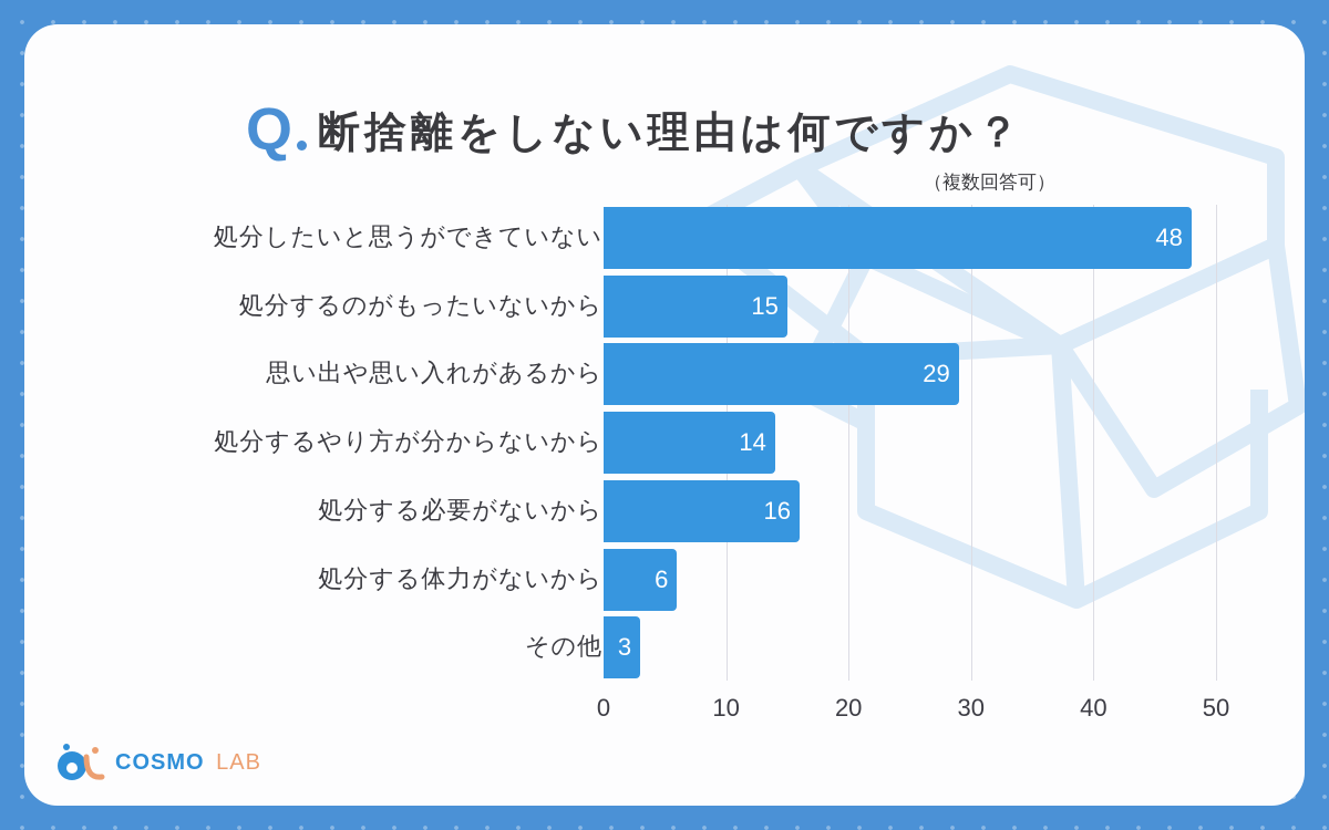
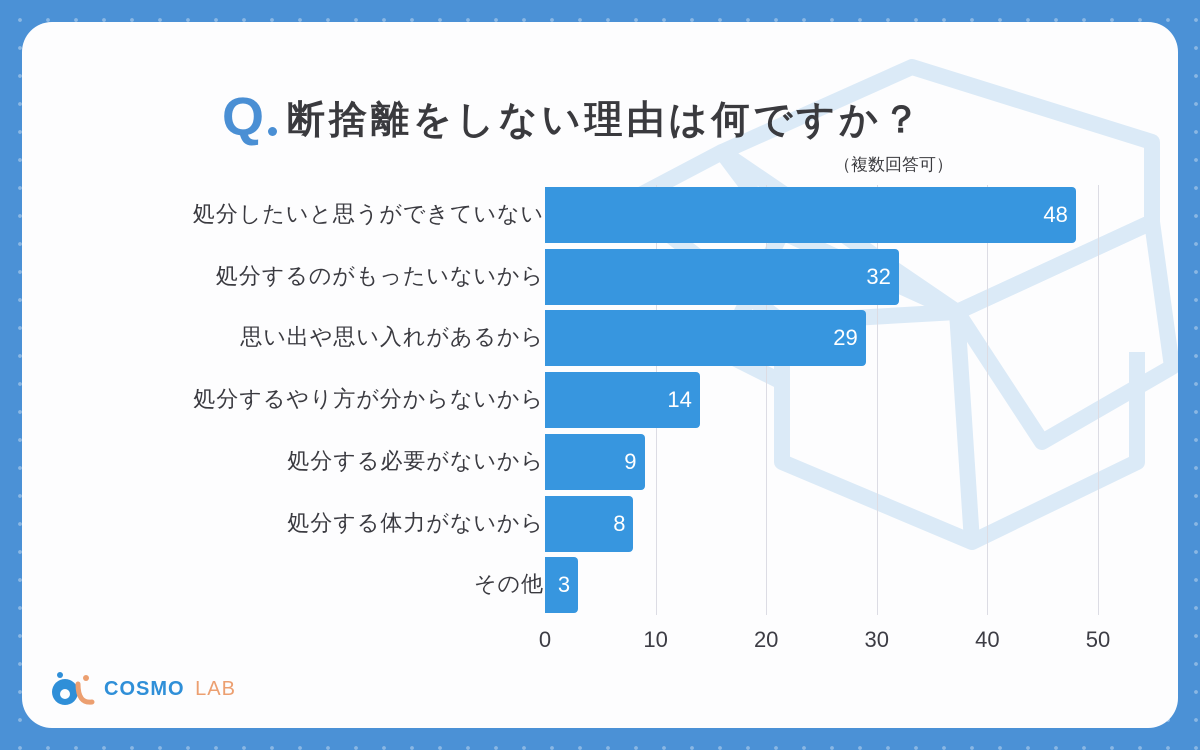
処分するのがもったいないから: 15 -> 32
処分する必要がないから: 16 -> 9
処分する体力がないから: 6 -> 8
